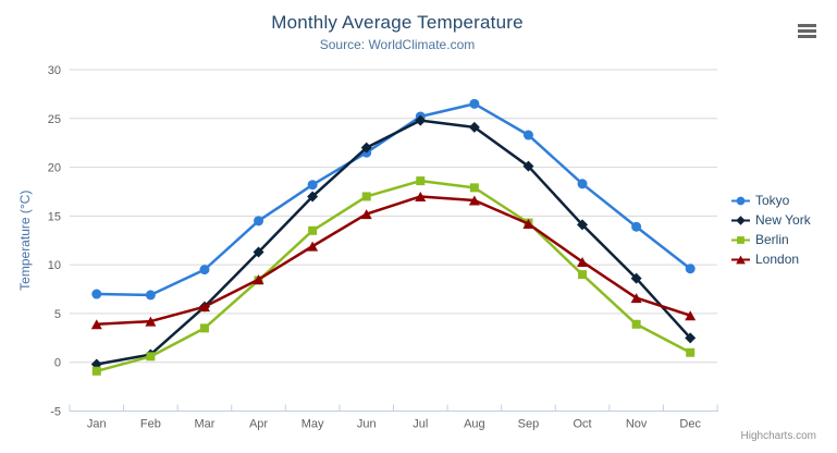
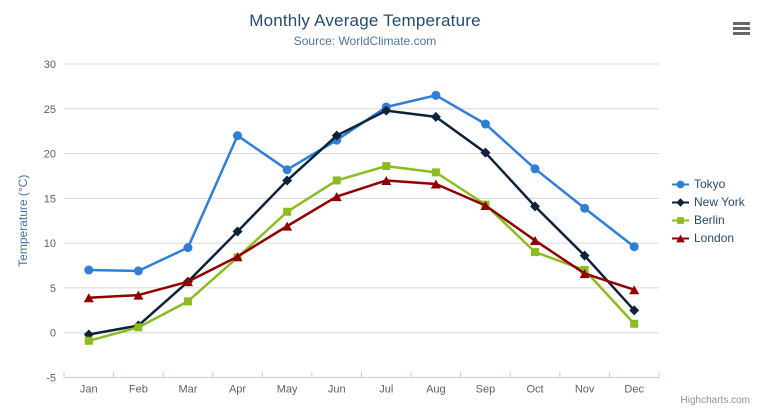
Tokyo/Apr: 14 -> 22
Berlin/Nov: 4 -> 7
